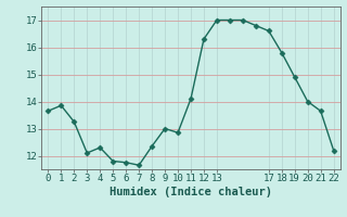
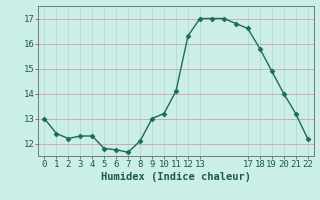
0: 13.65 -> 13.00
1: 13.85 -> 12.40
2: 13.25 -> 12.20
3: 12.10 -> 12.30
8: 12.35 -> 12.10
10: 12.85 -> 13.20
21: 13.65 -> 13.20
